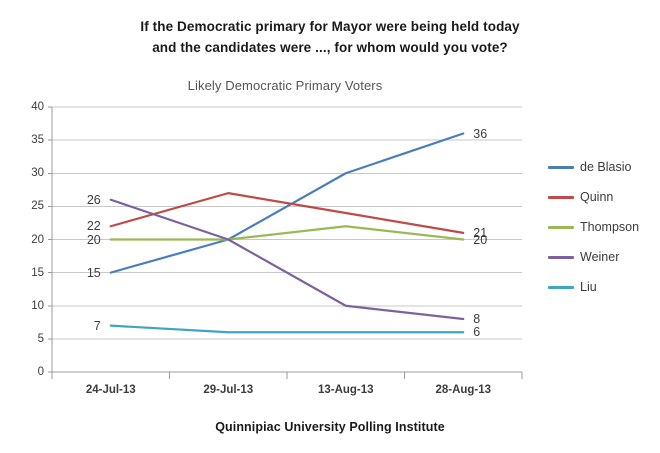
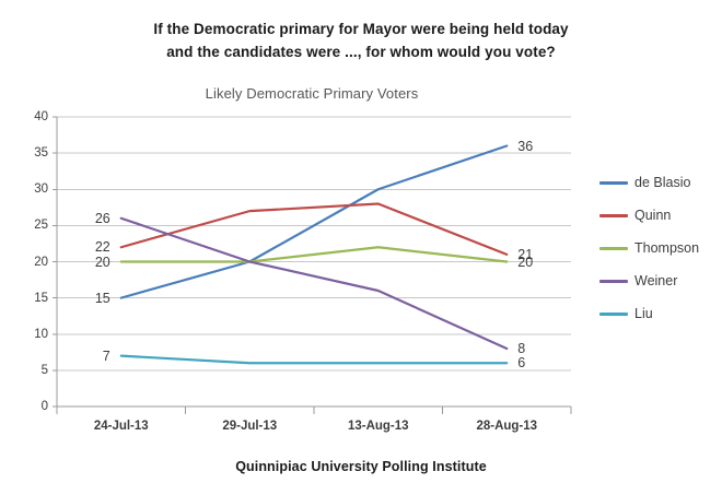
Quinn/13-Aug-13: 24 -> 28
Weiner/13-Aug-13: 10 -> 16
